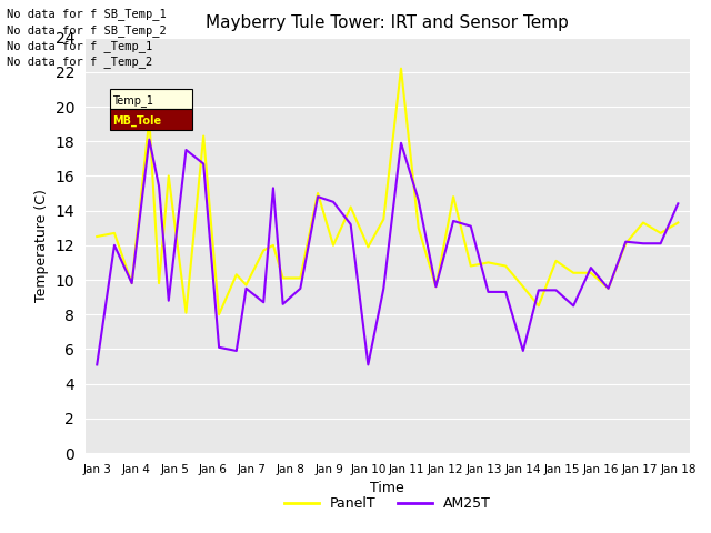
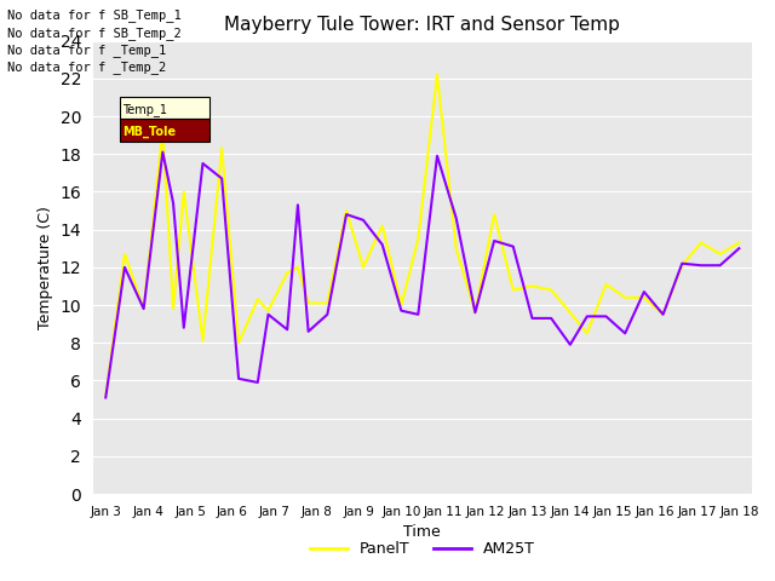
PanelT/Jan 3: 12.5 -> 5.2
PanelT/Jan 10: 11.9 -> 10.0
AM25T/Jan 10: 5.1 -> 9.7
AM25T/Jan 14: 5.9 -> 7.9
AM25T/Jan 18: 14.4 -> 13.0
